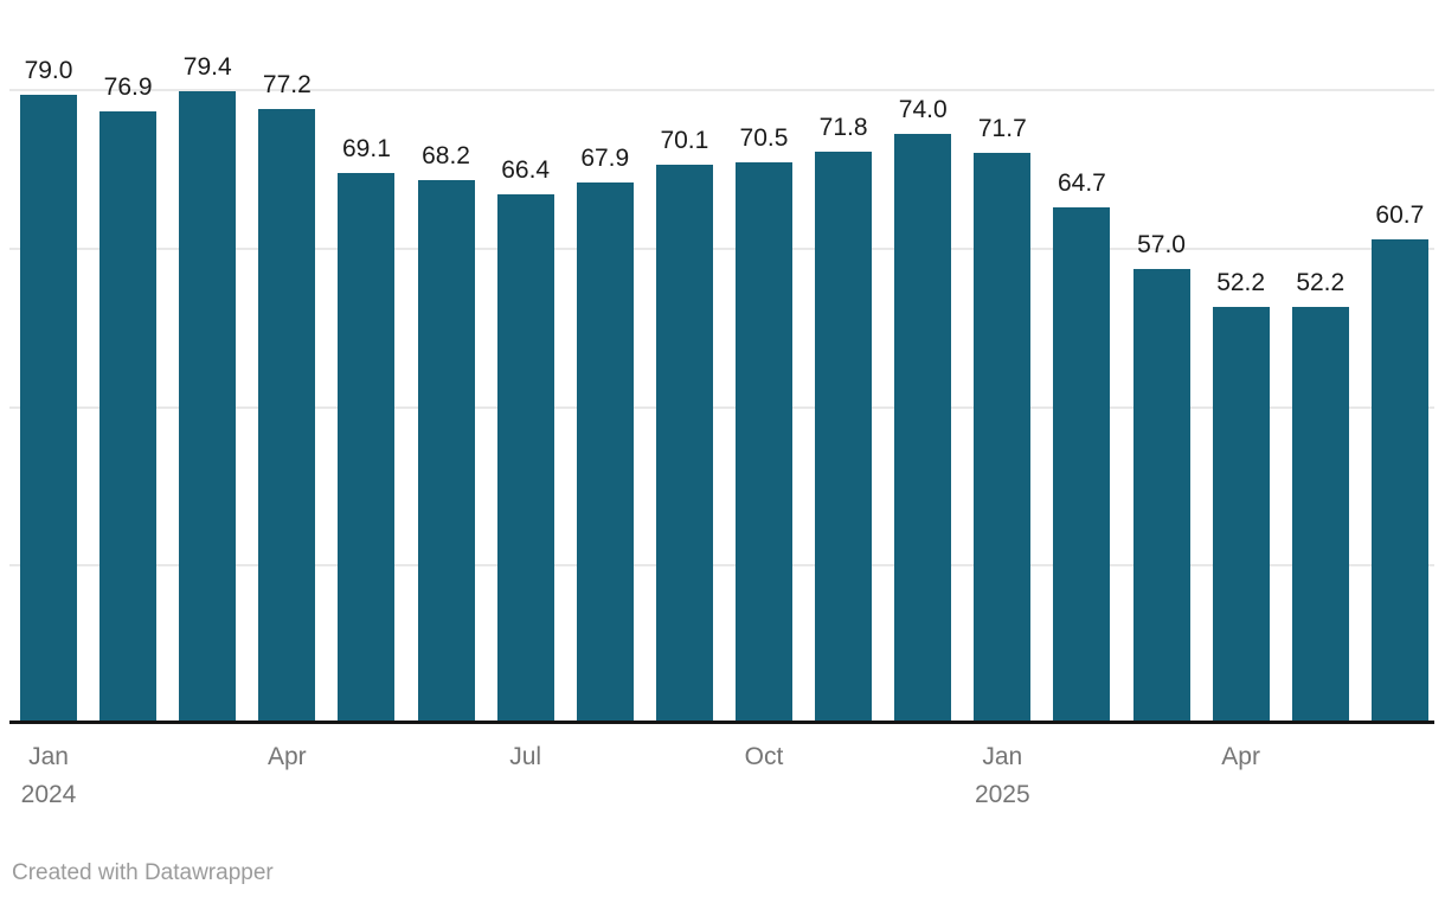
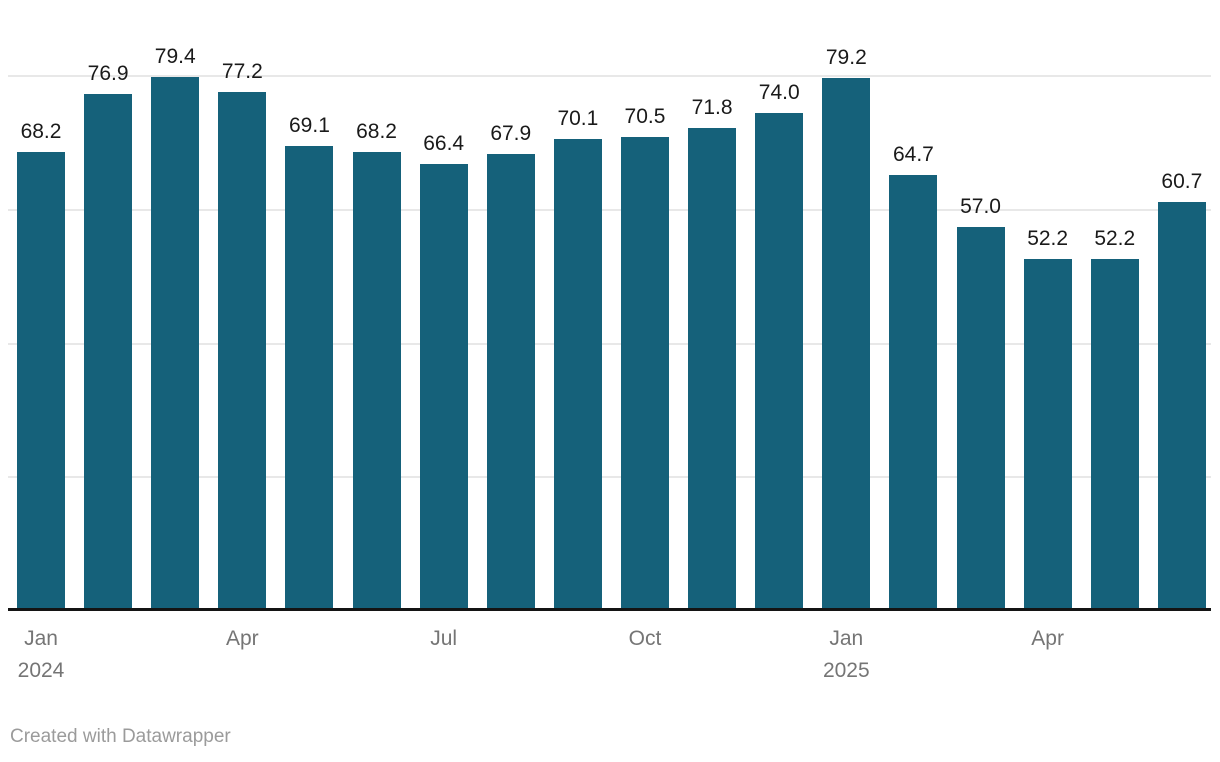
Jan 2024: 79.0 -> 68.2
Jan 2025: 71.7 -> 79.2
